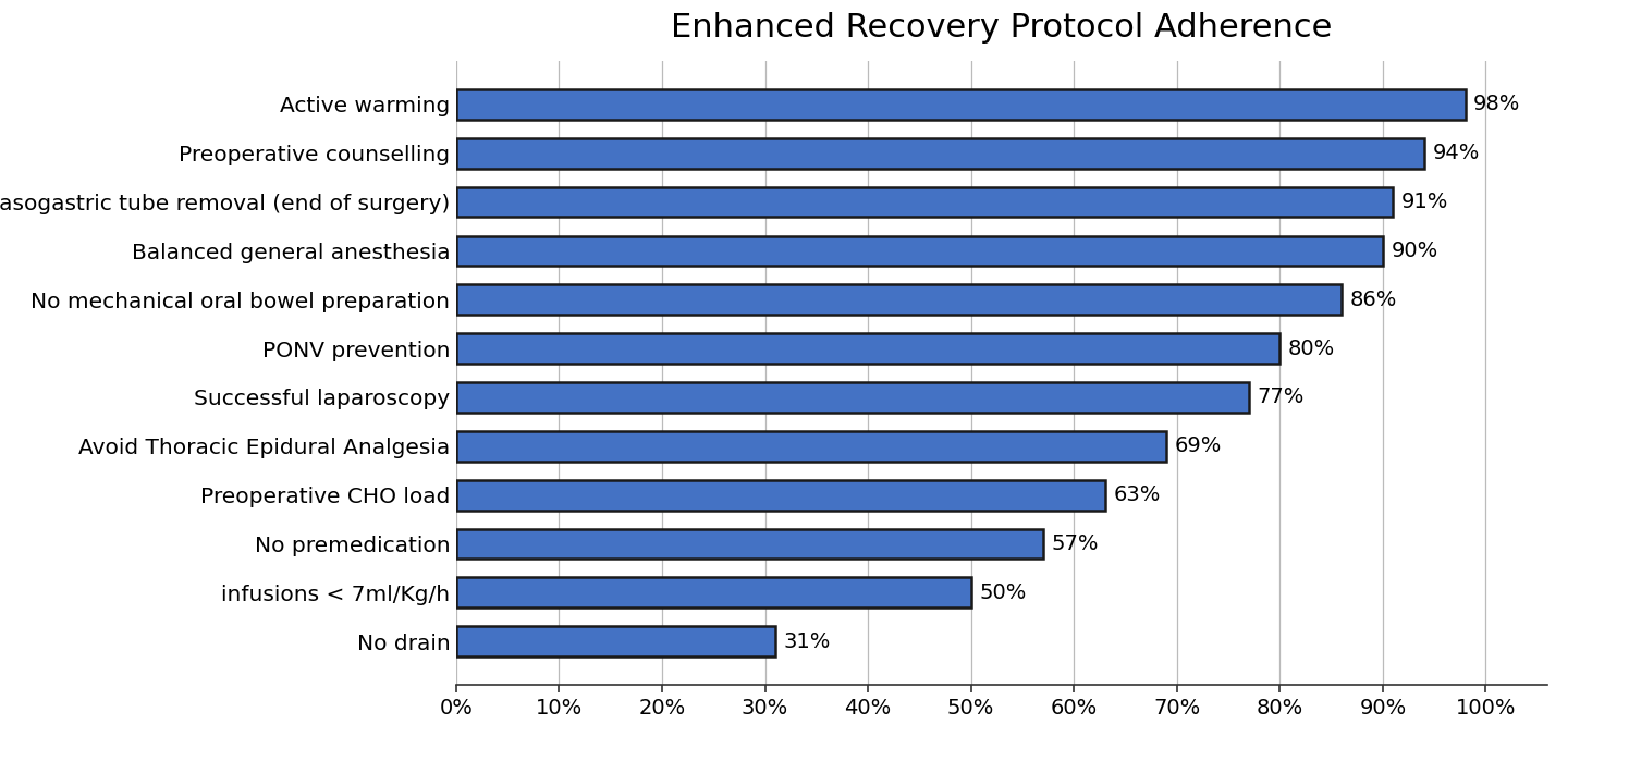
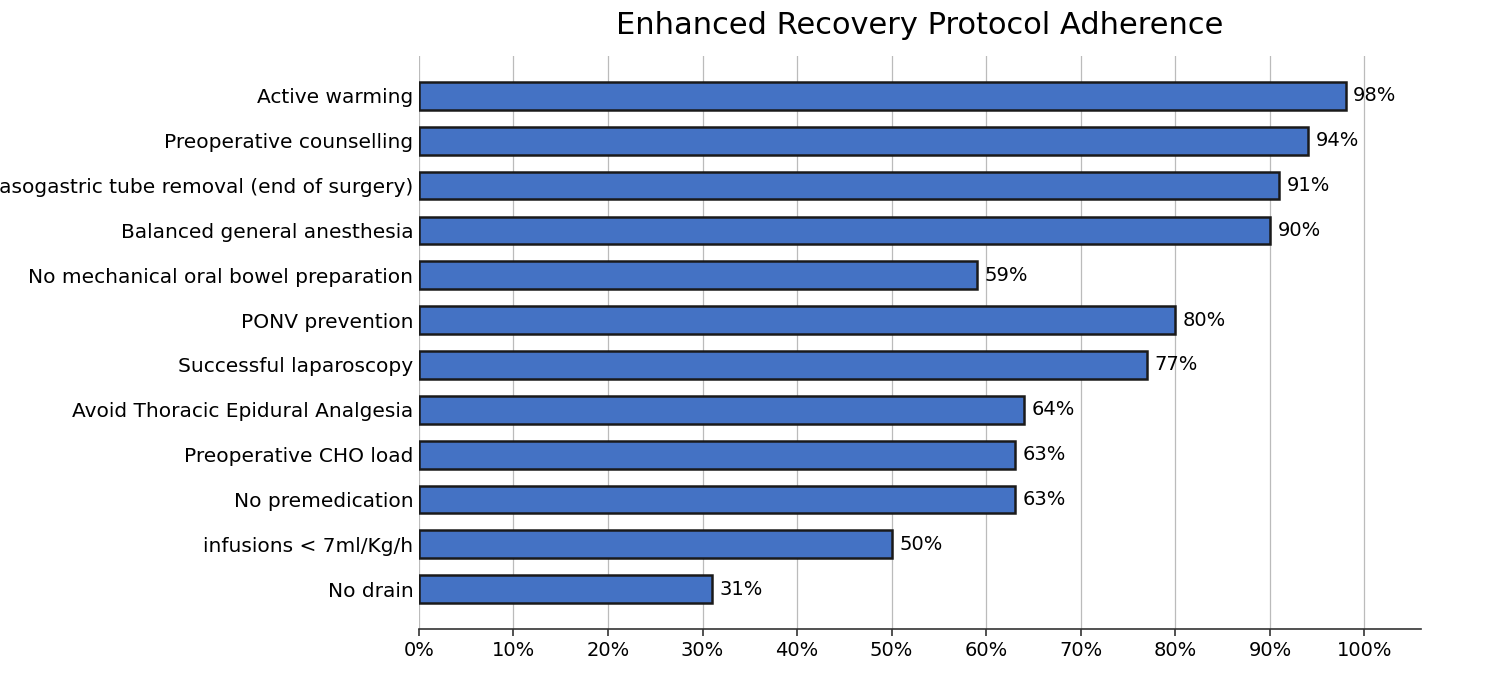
No mechanical oral bowel preparation: 86% -> 59%
Avoid Thoracic Epidural Analgesia: 69% -> 64%
No premedication: 57% -> 63%
